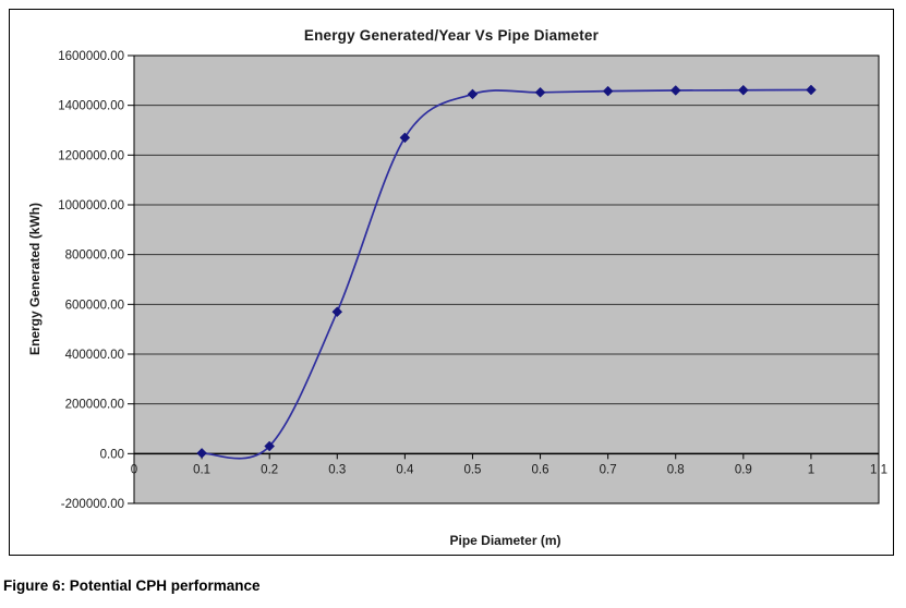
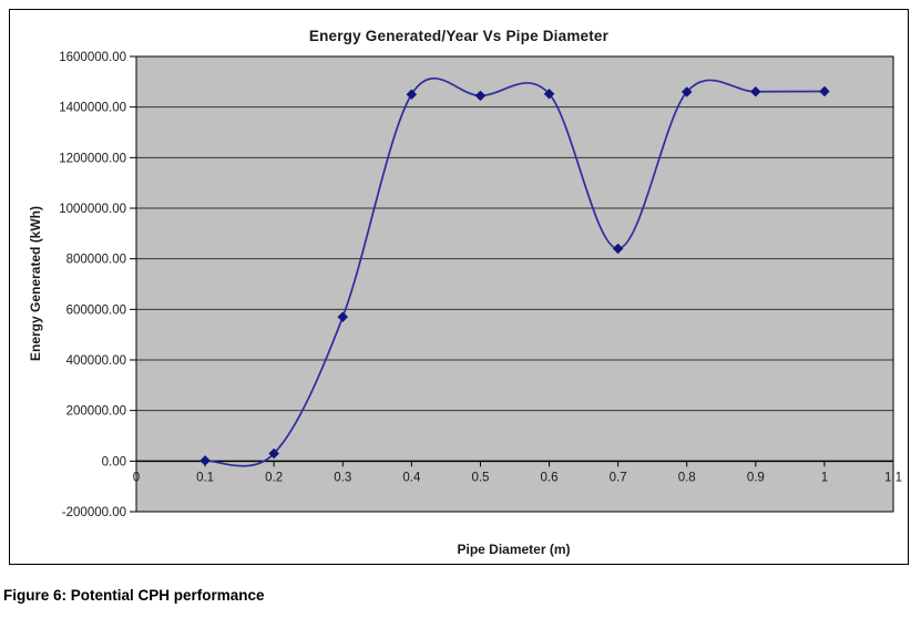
0.4: 1270000 -> 1450000
0.7: 1460000 -> 840000
